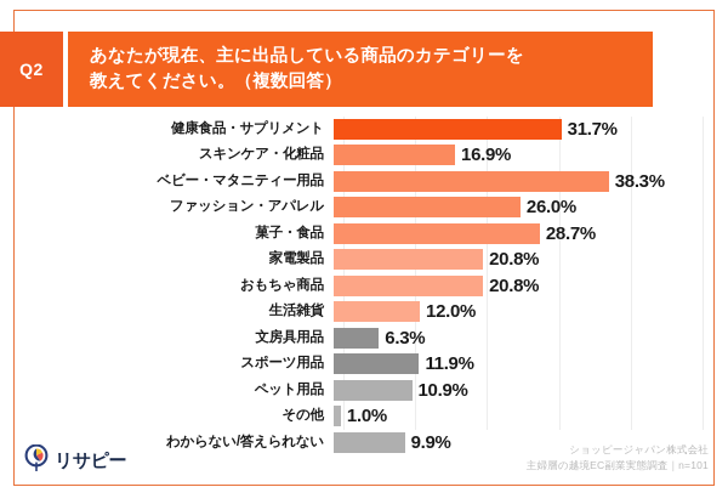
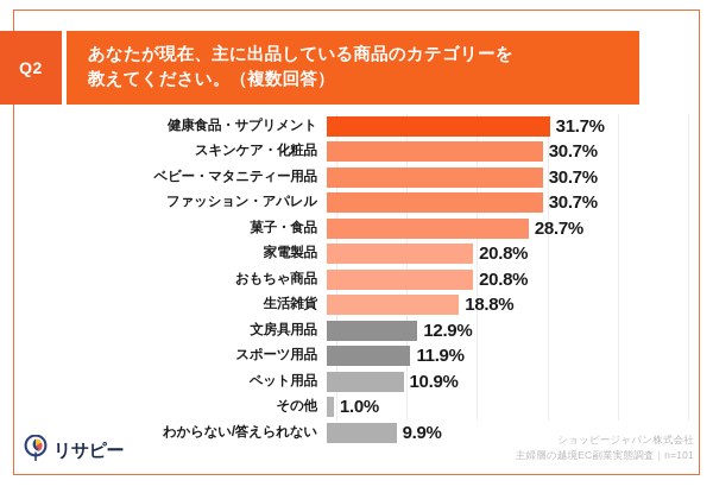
スキンケア・化粧品: 16.9% -> 30.7%
ベビー・マタニティー用品: 38.3% -> 30.7%
ファッション・アパレル: 26.0% -> 30.7%
生活雑貨: 12.0% -> 18.8%
文房具用品: 6.3% -> 12.9%
